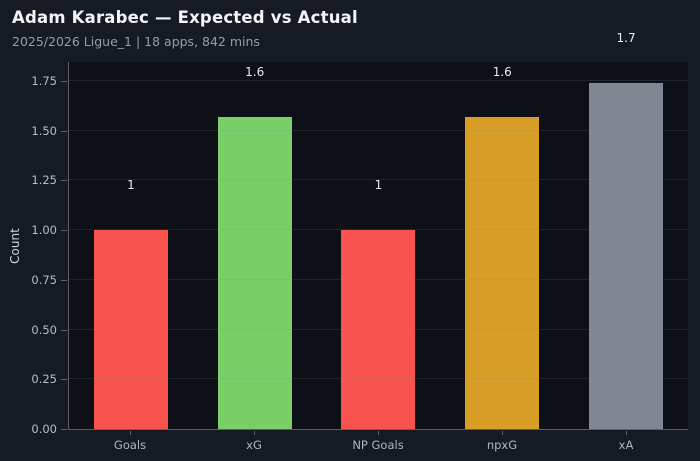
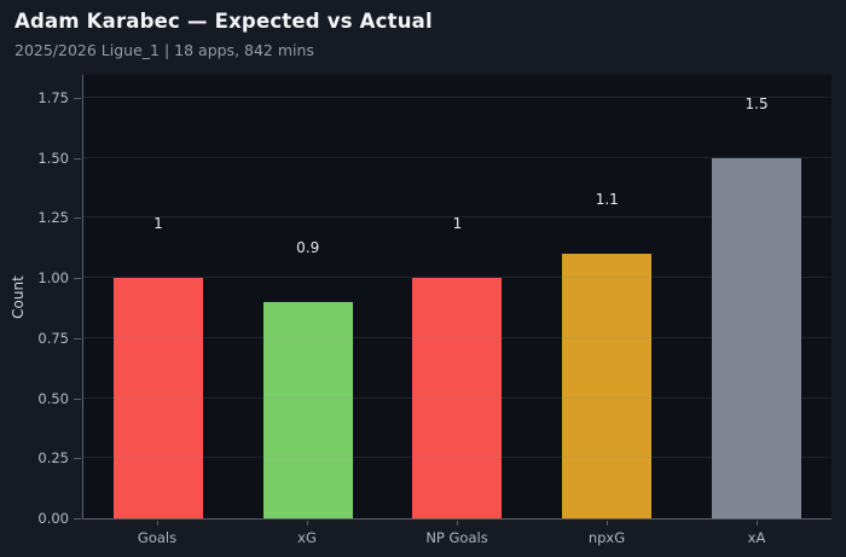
xG: 1.6 -> 0.9
npxG: 1.6 -> 1.1
xA: 1.7 -> 1.5
